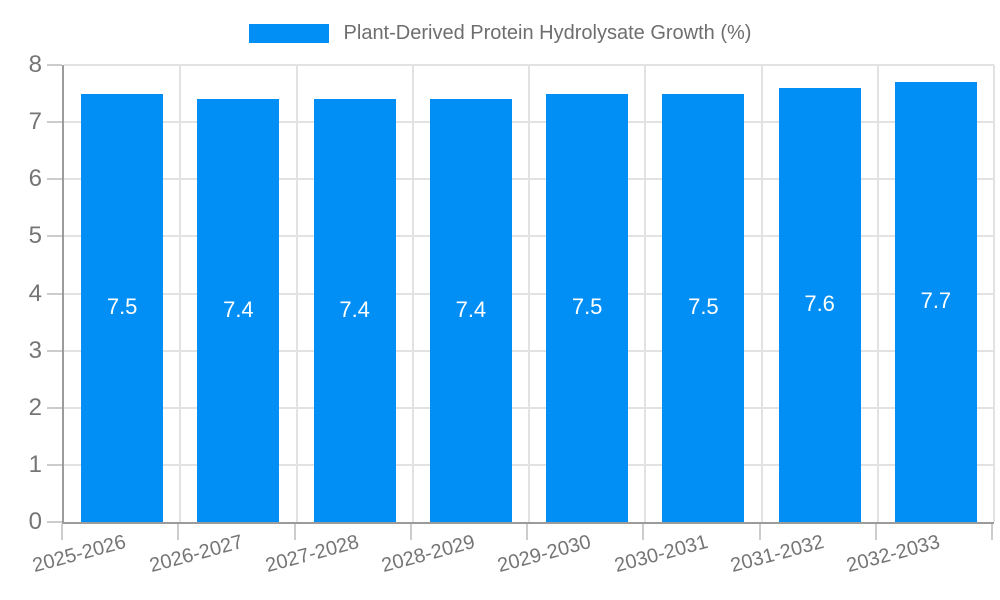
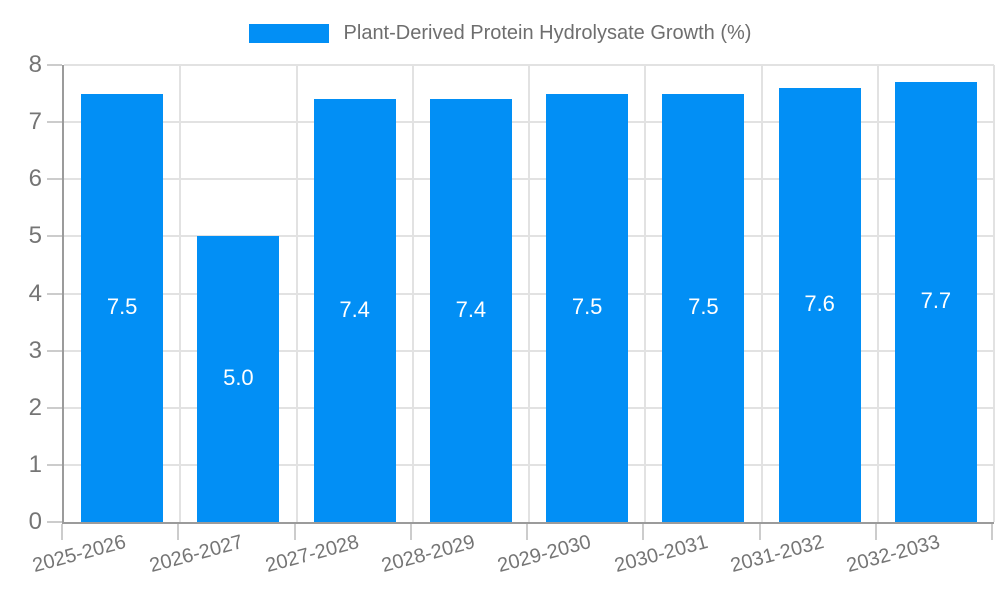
2026-2027: 7.4 -> 5.0
